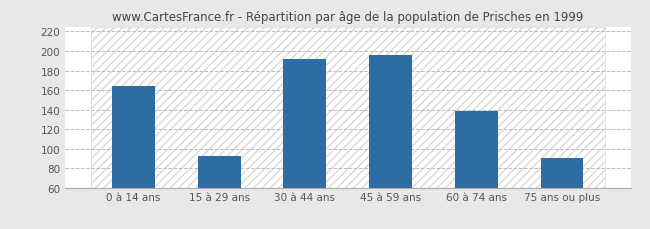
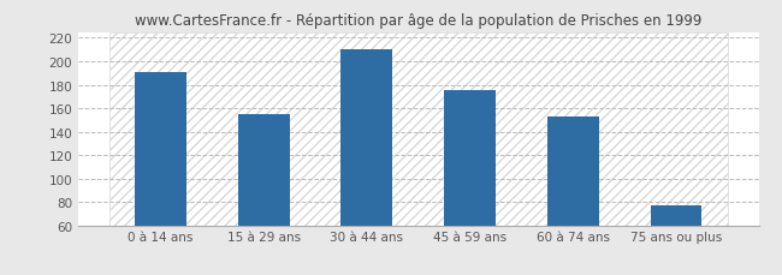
0 à 14 ans: 164 -> 191
15 à 29 ans: 92 -> 155
30 à 44 ans: 192 -> 210
45 à 59 ans: 196 -> 175
60 à 74 ans: 138 -> 153
75 ans ou plus: 90 -> 77
